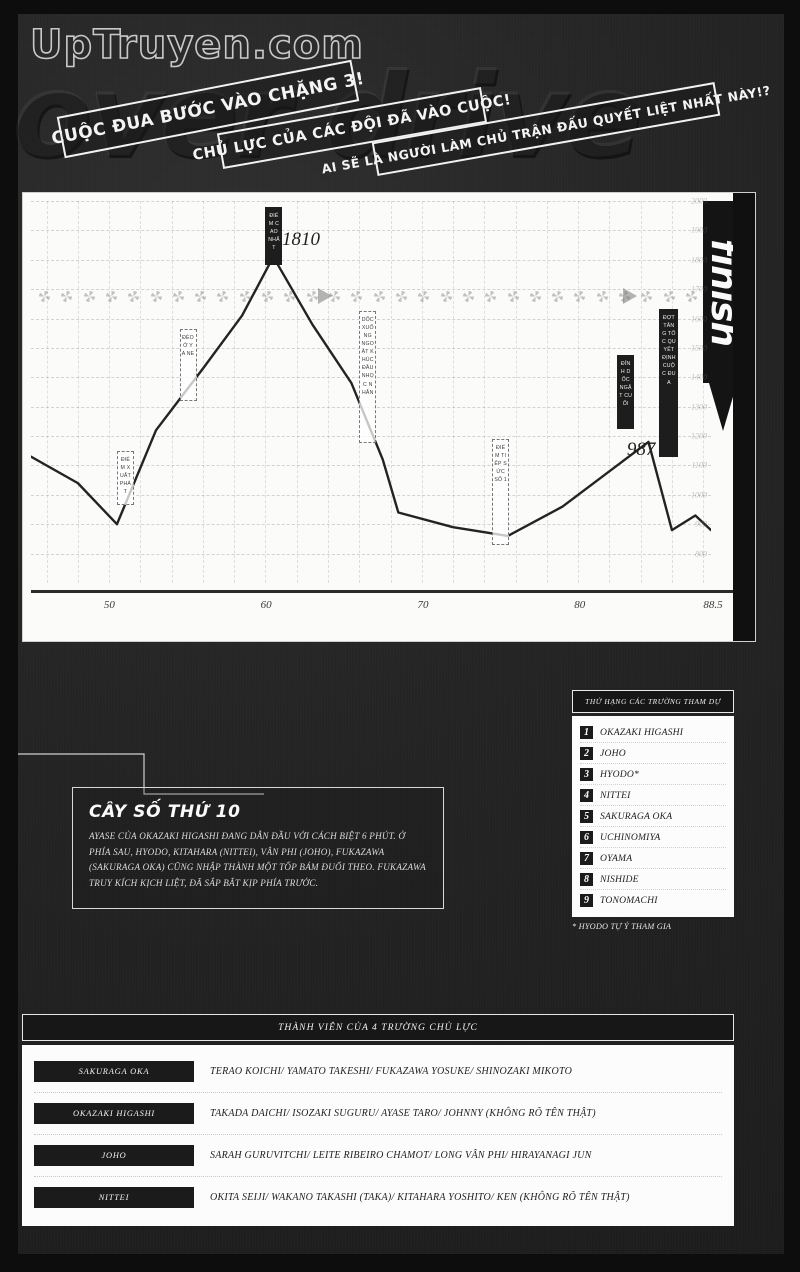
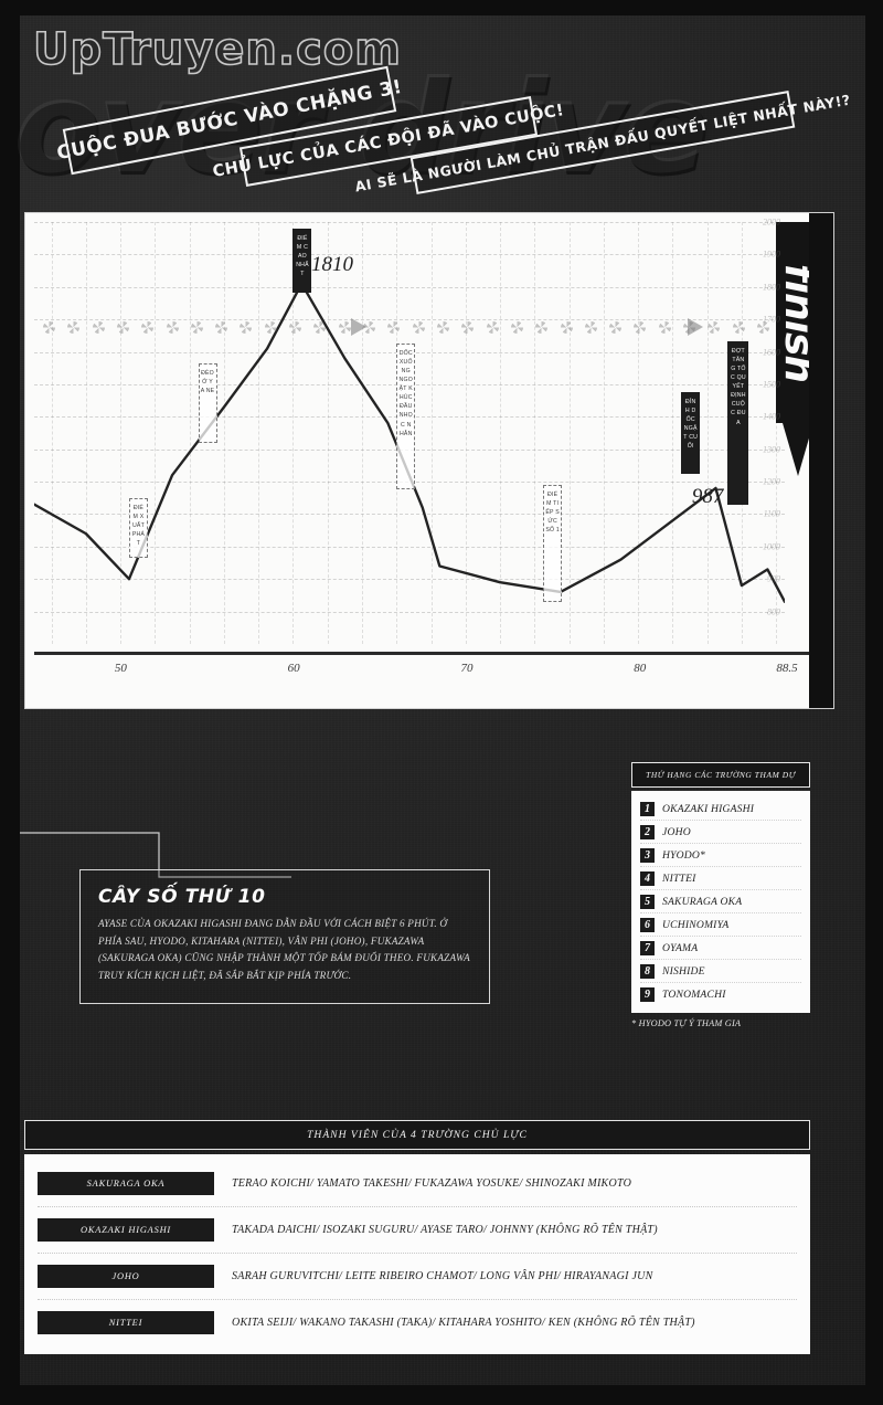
88.5: 880 -> 830
